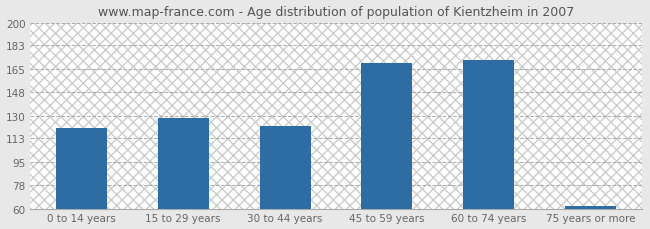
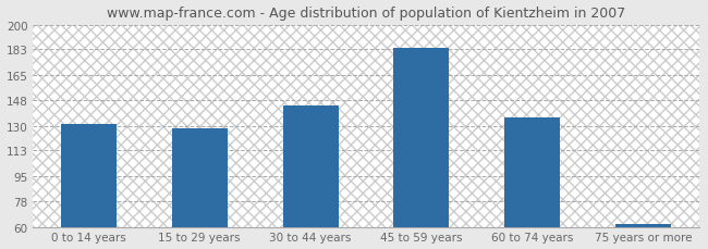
0 to 14 years: 121 -> 131
30 to 44 years: 122 -> 144
45 to 59 years: 170 -> 184
60 to 74 years: 172 -> 136
